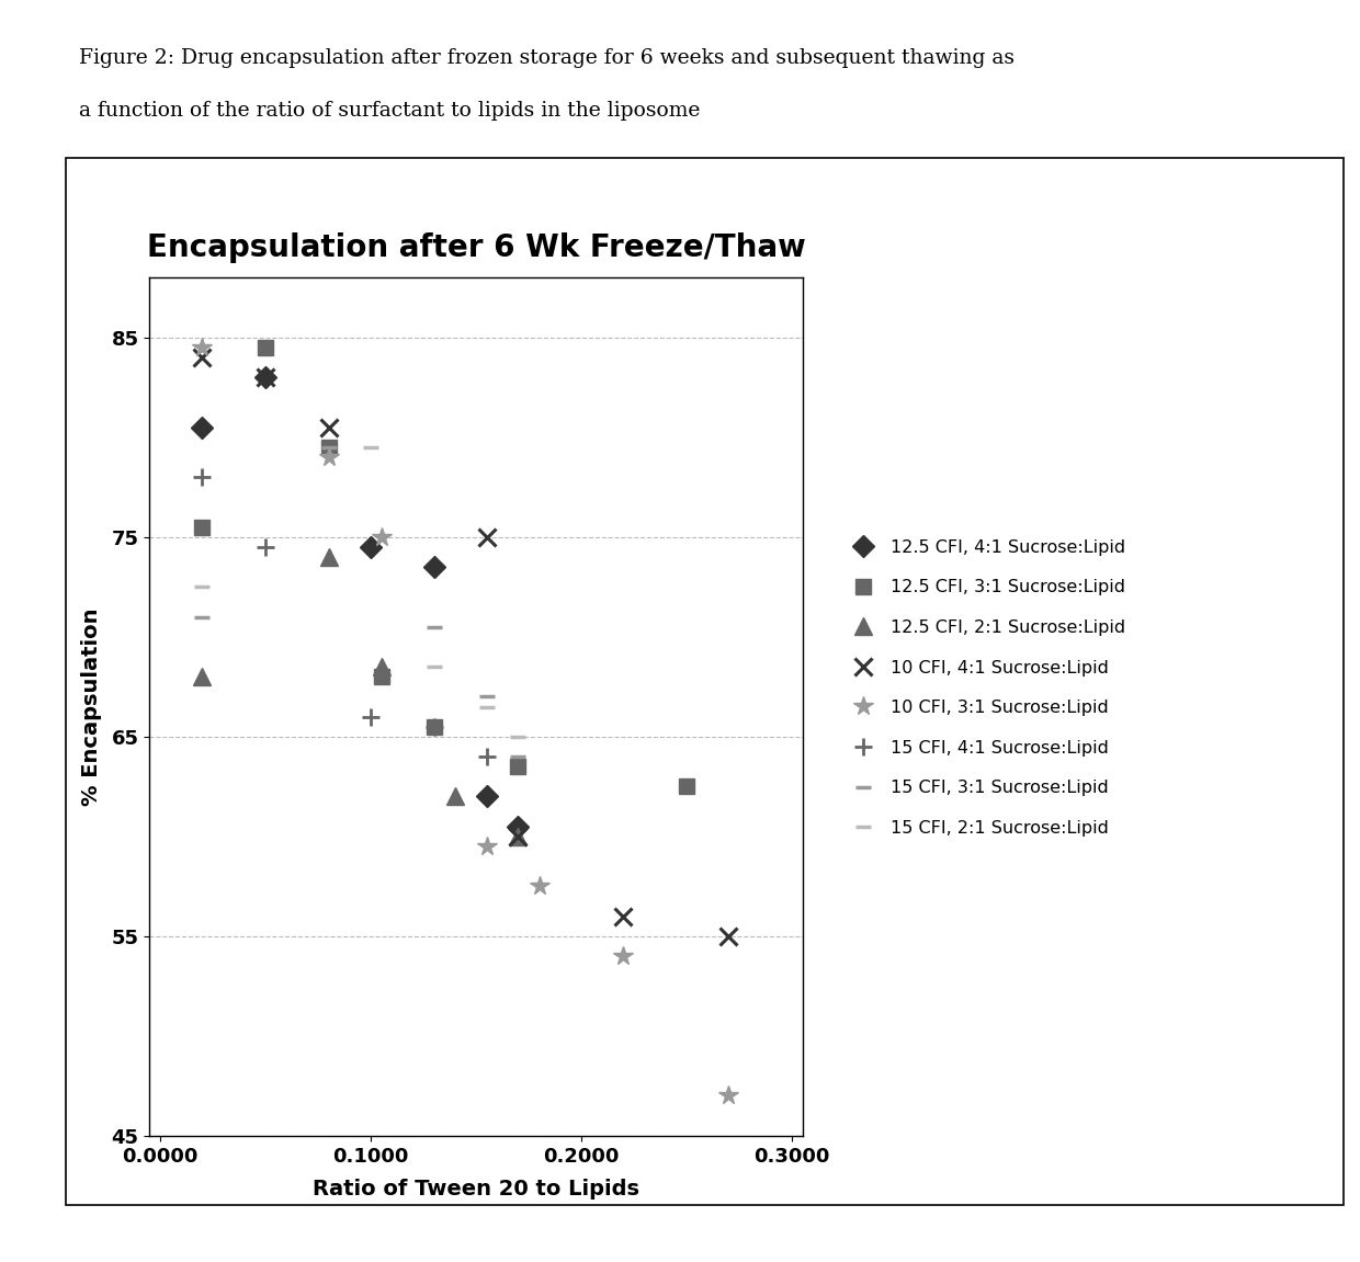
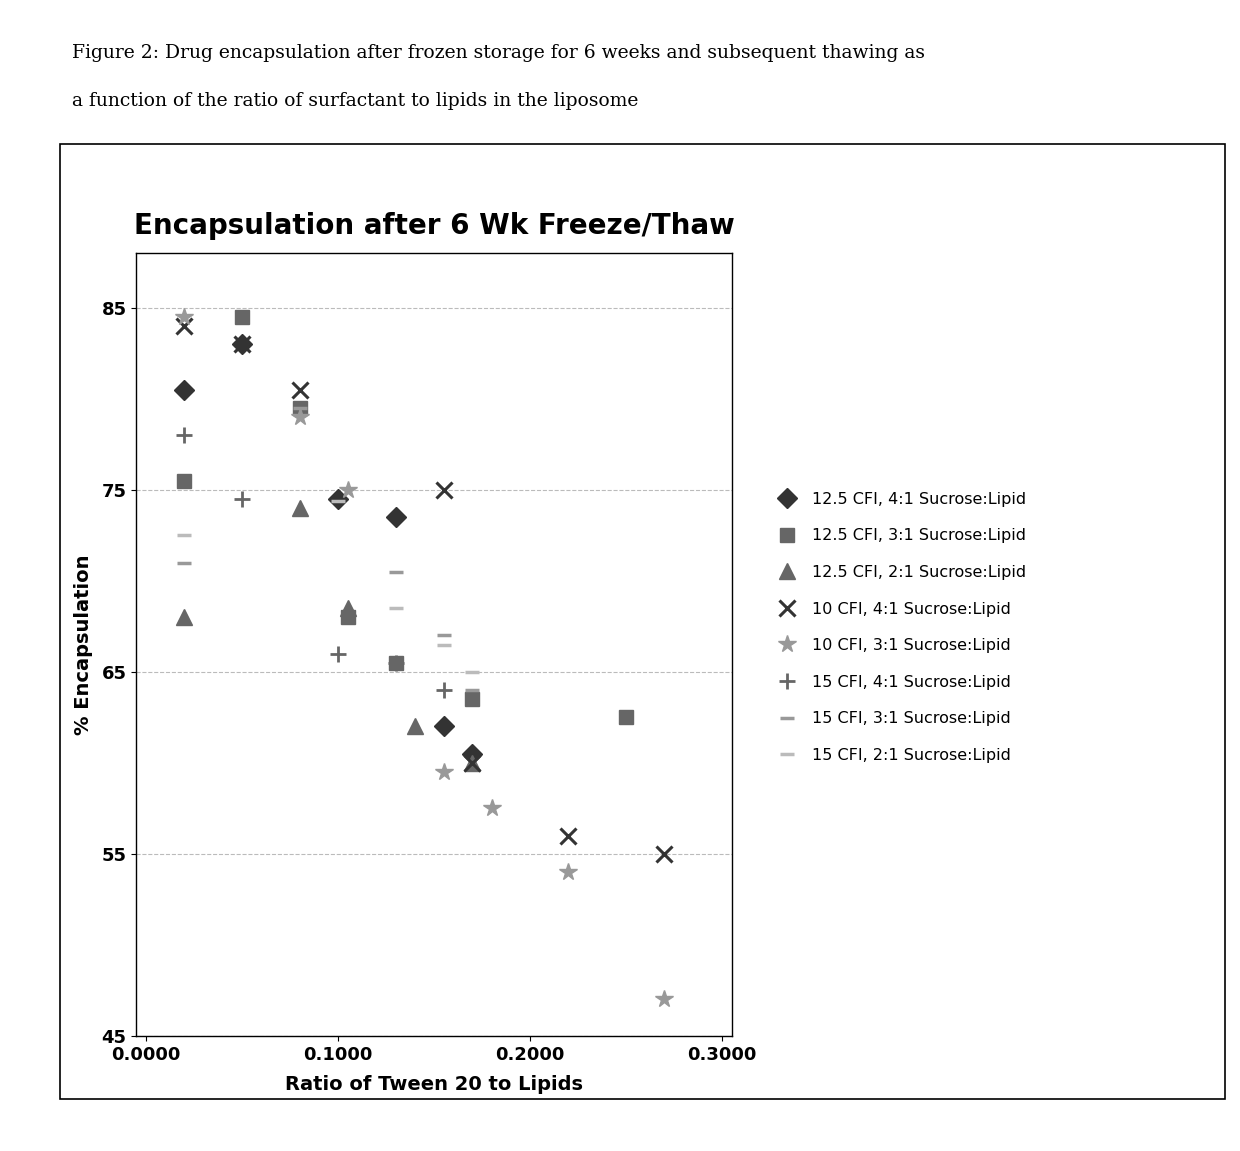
15 CFI, 2:1 Sucrose:Lipid/0.1000: 79.5 -> 74.4
